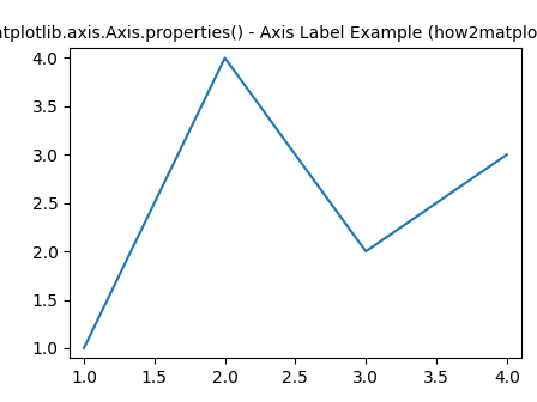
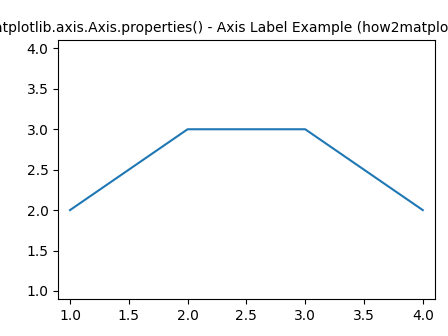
1.0: 1 -> 2
2.0: 4 -> 3
3.0: 2 -> 3
4.0: 3 -> 2
